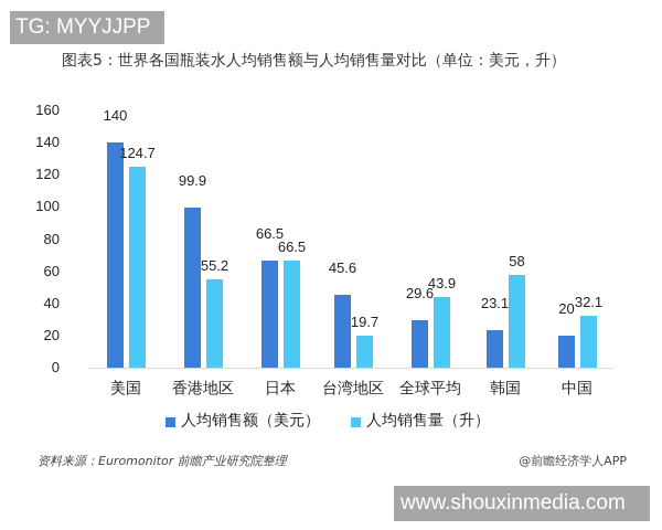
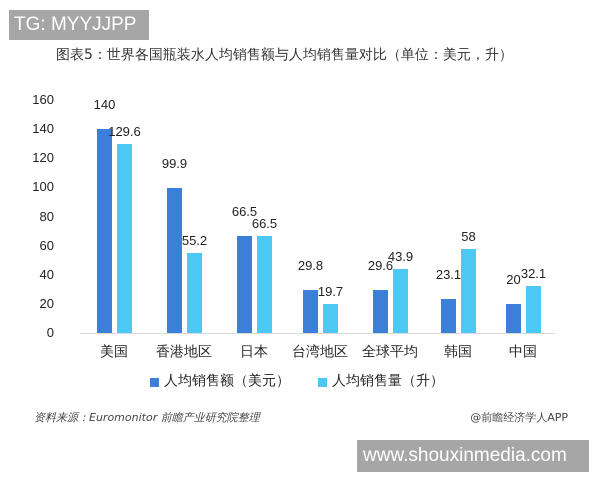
人均销售量（升）/美国: 124.7 -> 129.6
人均销售额（美元）/台湾地区: 45.6 -> 29.8
